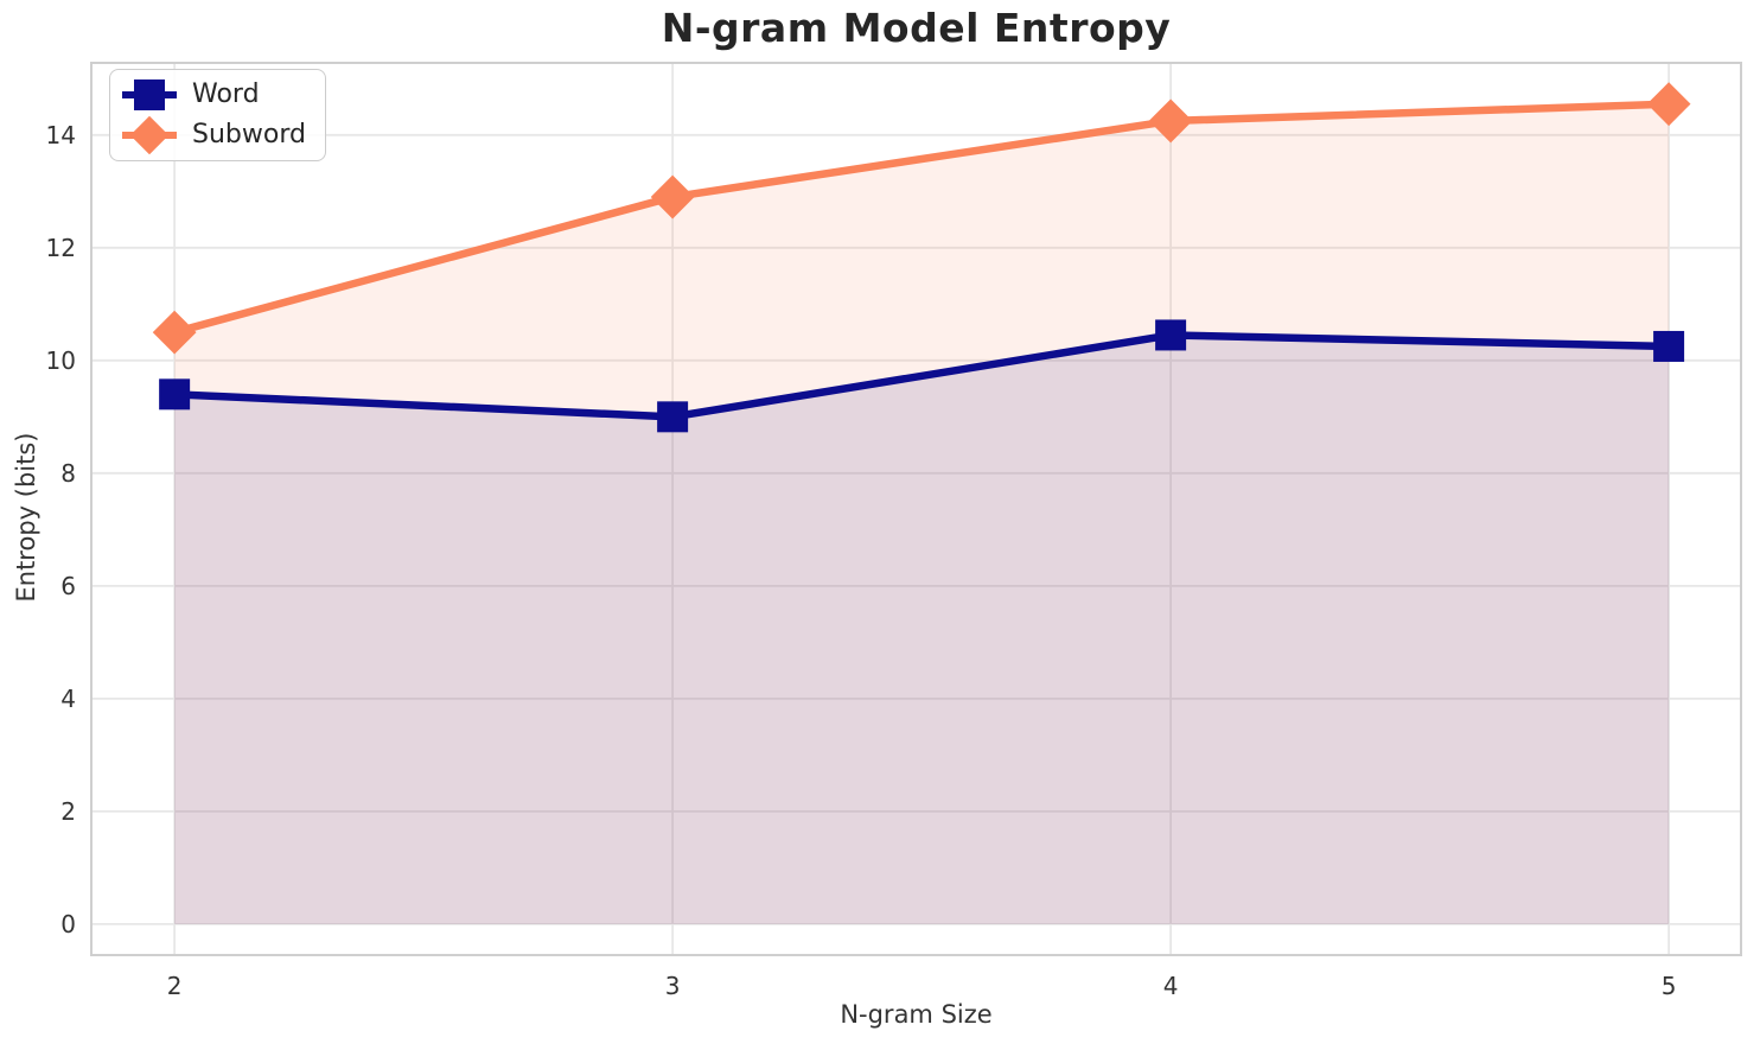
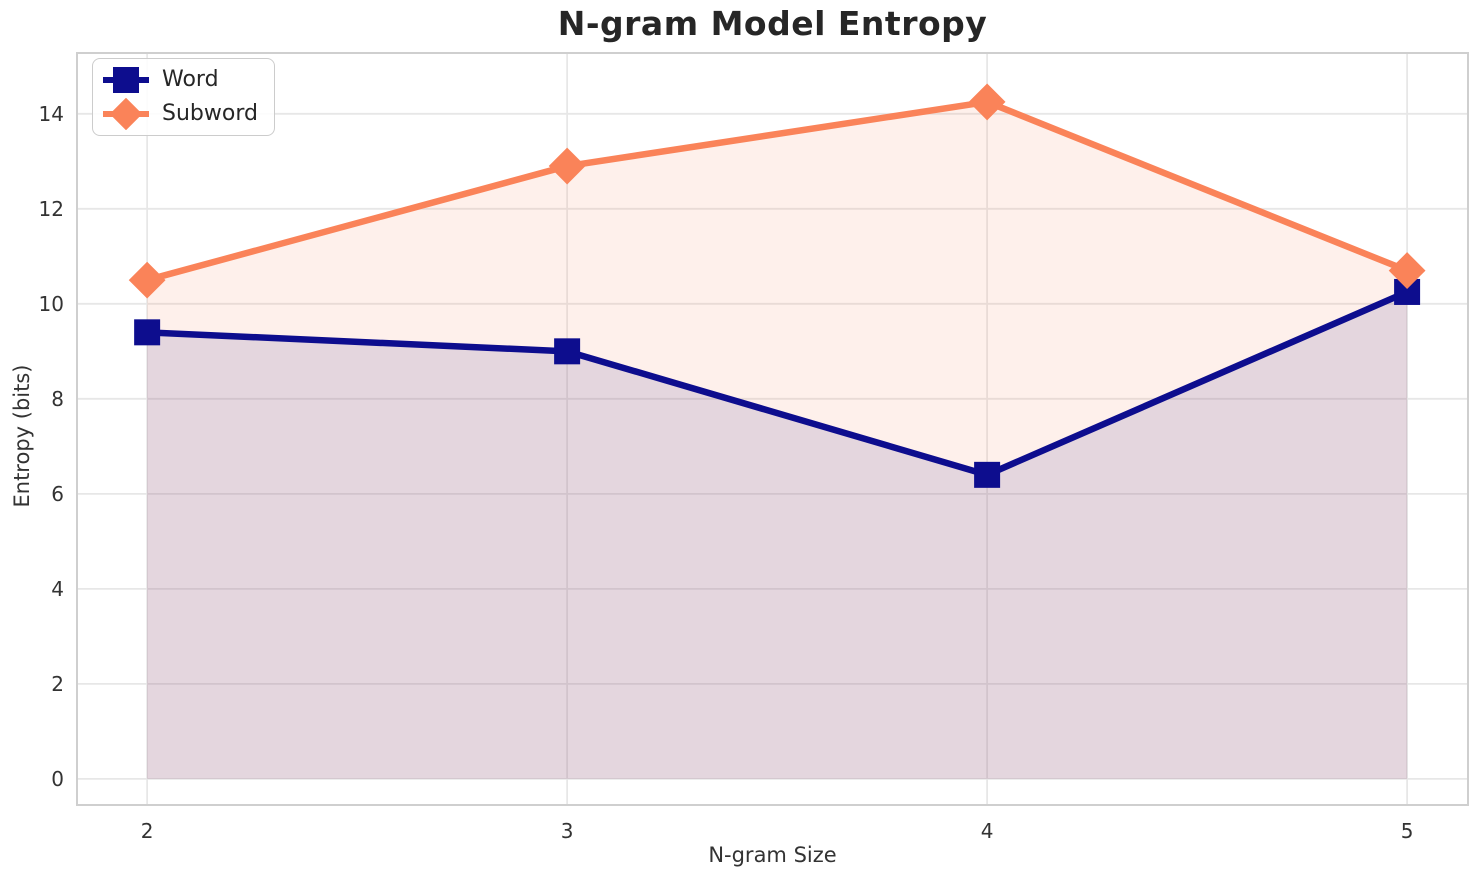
Word/4: 10.4 -> 6.4
Subword/5: 14.6 -> 10.7
